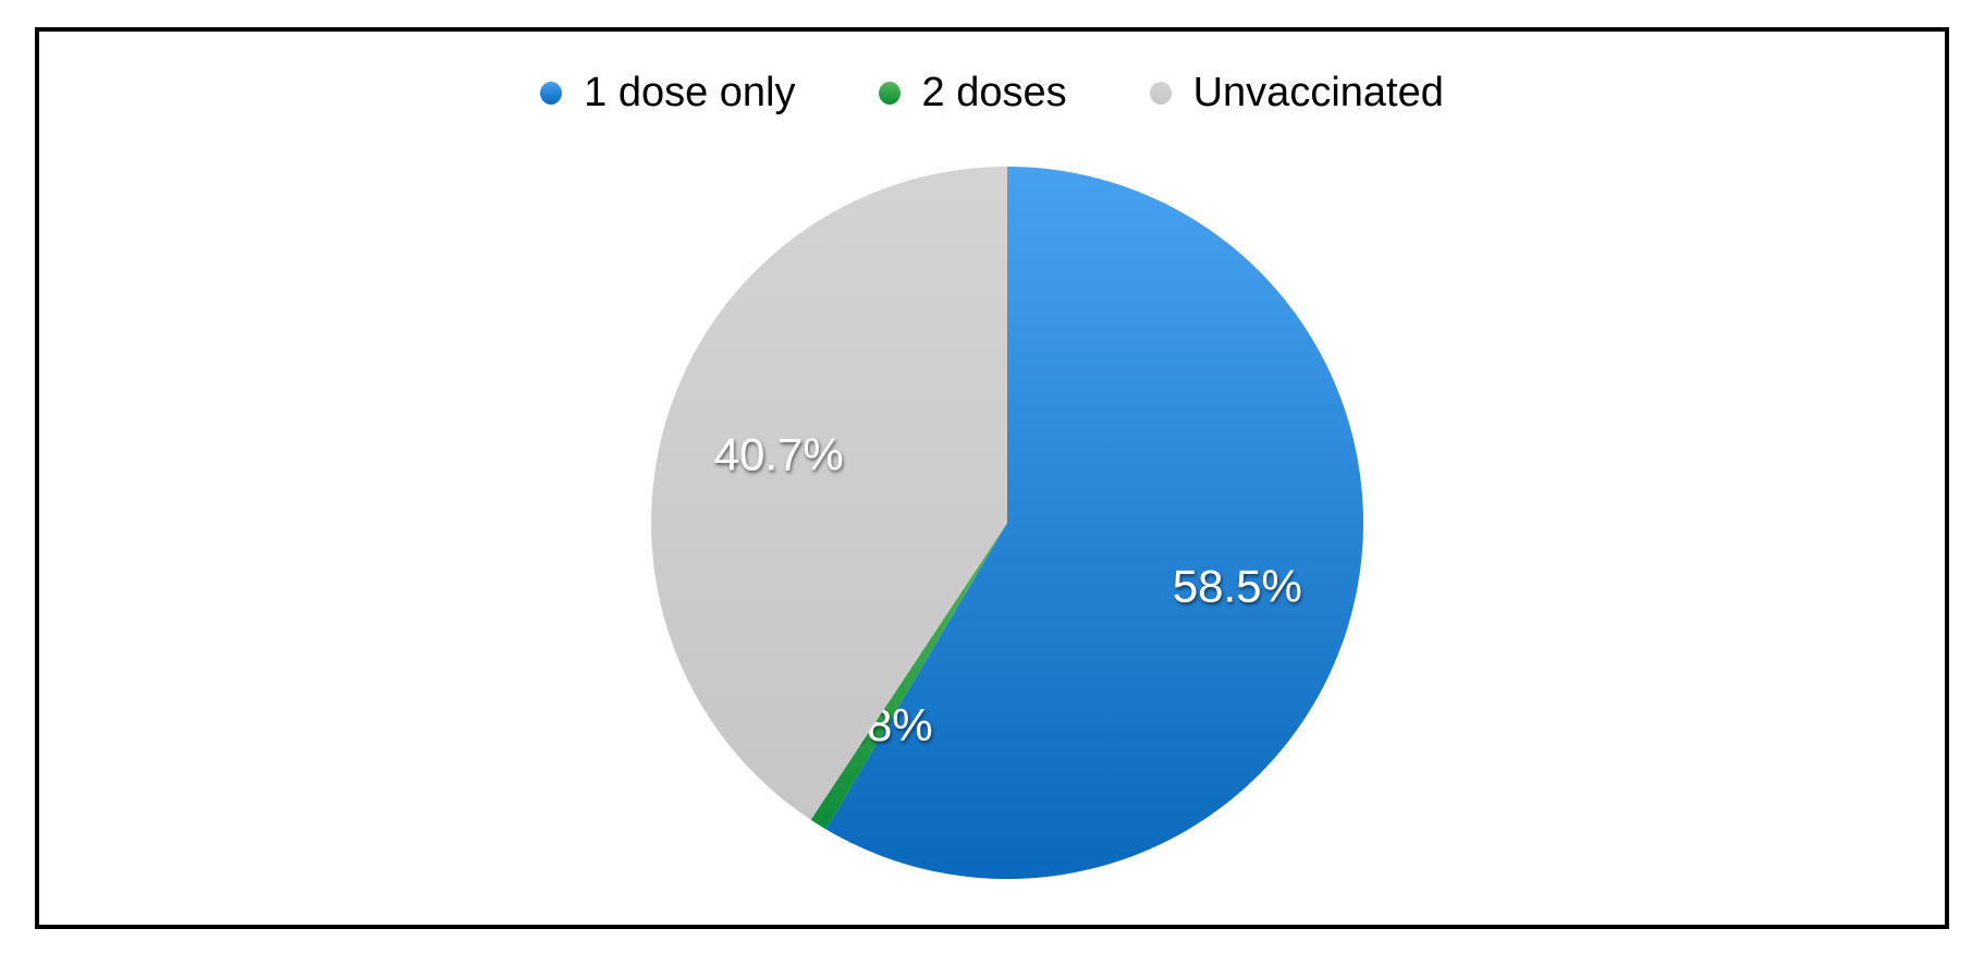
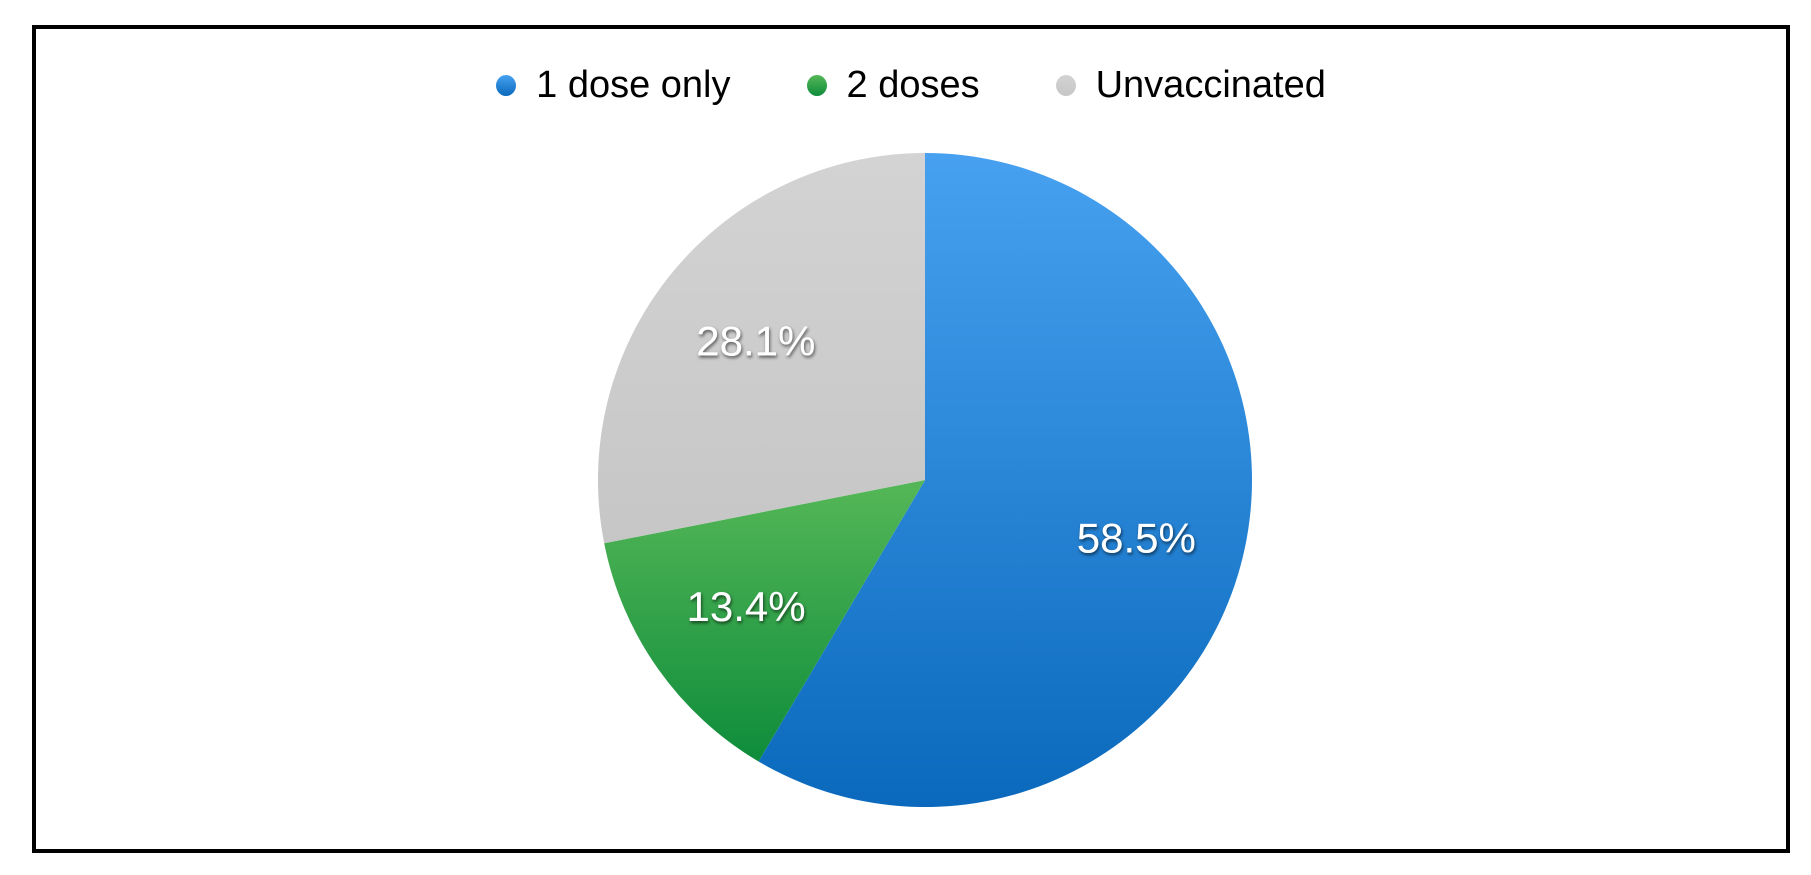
2 doses: 0.8% -> 13.4%
Unvaccinated: 40.7% -> 28.1%
